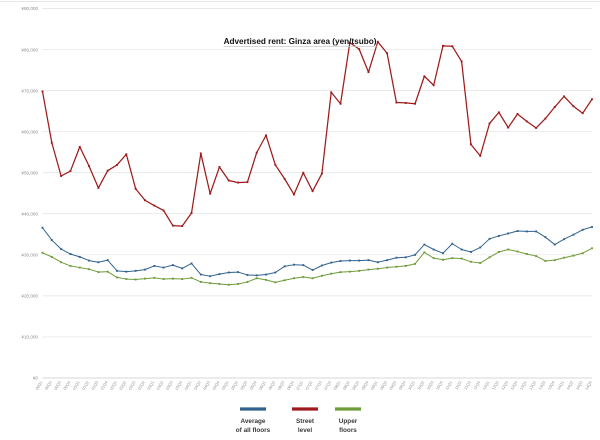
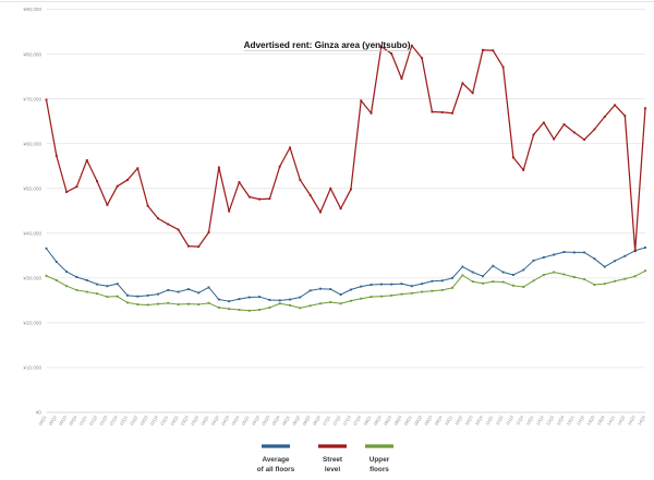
Street level/14Q3: ¥64000 -> ¥36000
